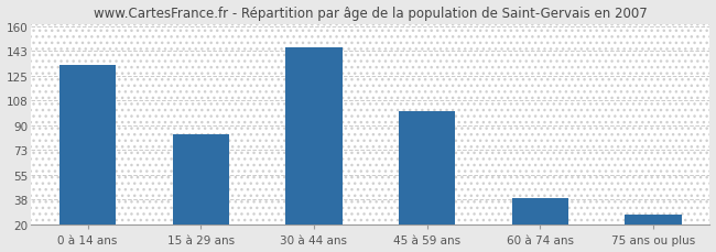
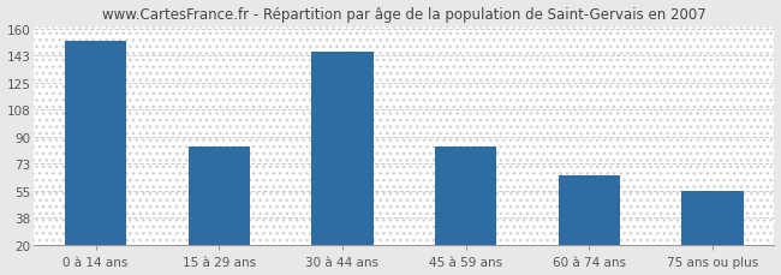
0 à 14 ans: 133 -> 152
45 à 59 ans: 100 -> 84
60 à 74 ans: 39 -> 65
75 ans ou plus: 27 -> 55
